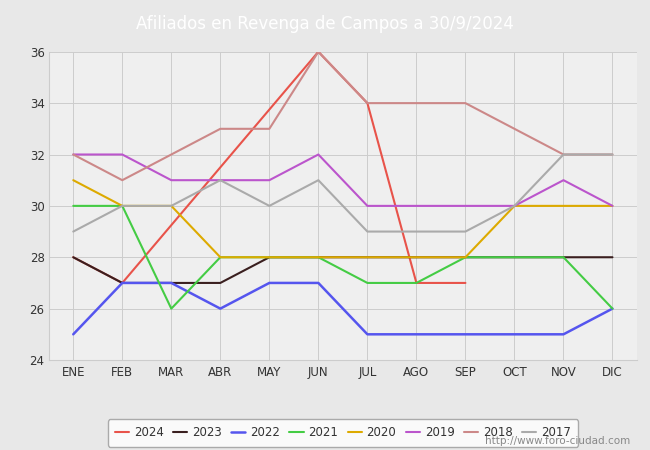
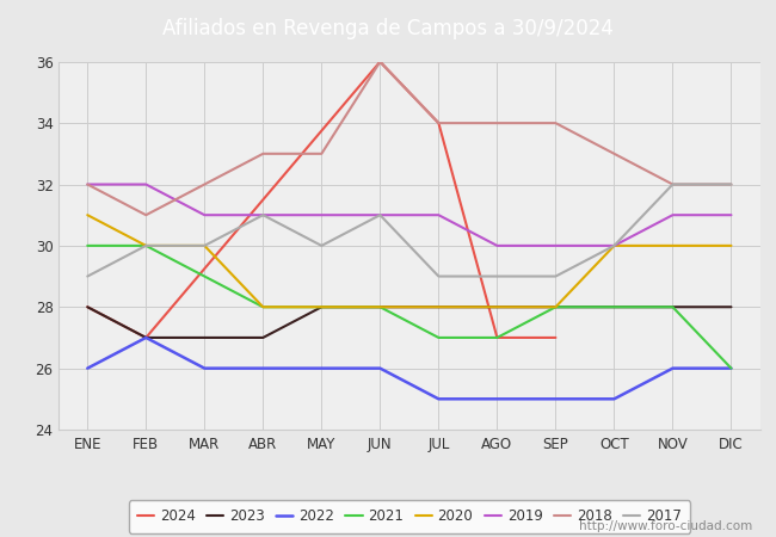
2022/ENE: 25 -> 26
2022/MAR: 27 -> 26
2021/MAR: 26 -> 29
2022/MAY: 27 -> 26
2022/JUN: 27 -> 26
2019/JUN: 32 -> 31
2019/JUL: 30 -> 31
2022/NOV: 25 -> 26
2019/DIC: 30 -> 31
